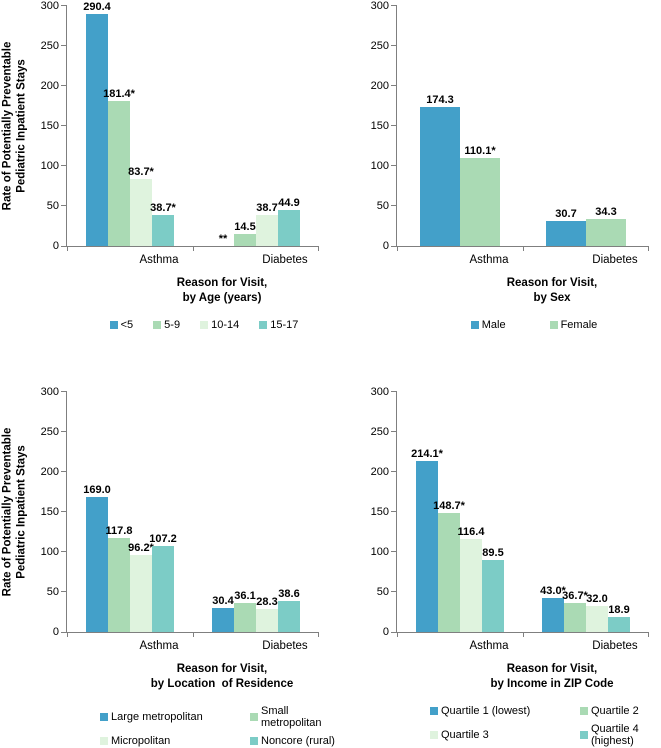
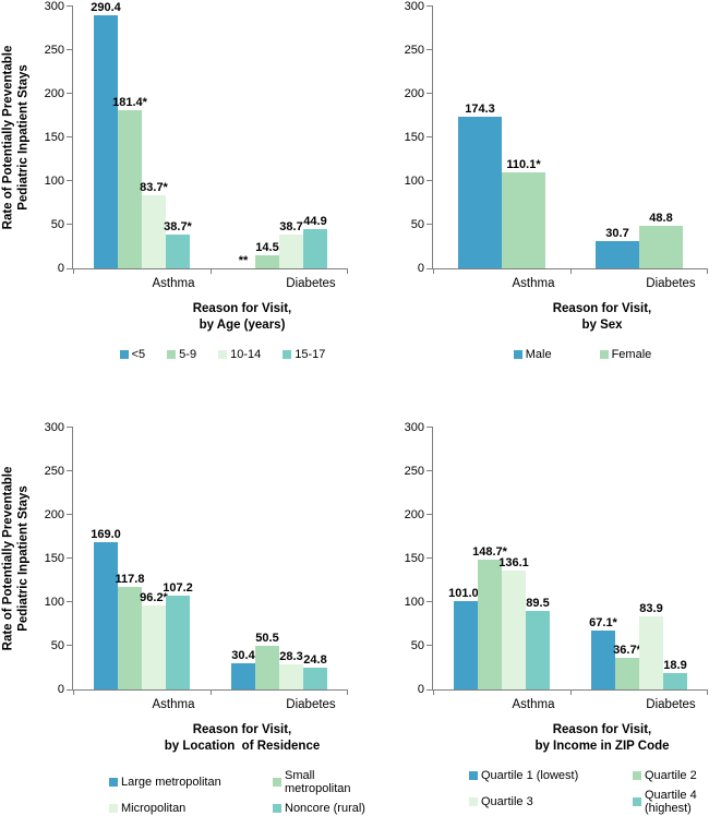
Reason for Visit, by Sex/Female/Diabetes: 34.3 -> 48.8
Reason for Visit, by Location of Residence/Small metropolitan/Diabetes: 36.1 -> 50.5
Reason for Visit, by Location of Residence/Noncore (rural)/Diabetes: 38.6 -> 24.8
Reason for Visit, by Income in ZIP Code/Quartile 1 (lowest)/Asthma: 214.1 -> 101.0
Reason for Visit, by Income in ZIP Code/Quartile 3/Asthma: 116.4 -> 136.1
Reason for Visit, by Income in ZIP Code/Quartile 1 (lowest)/Diabetes: 43.0 -> 67.1
Reason for Visit, by Income in ZIP Code/Quartile 3/Diabetes: 32.0 -> 83.9
